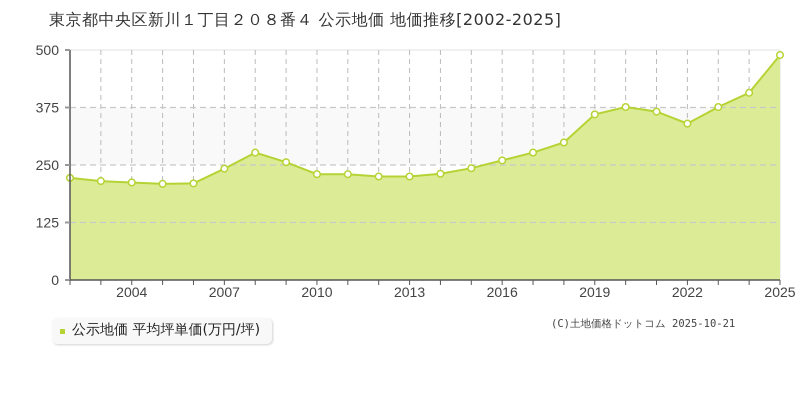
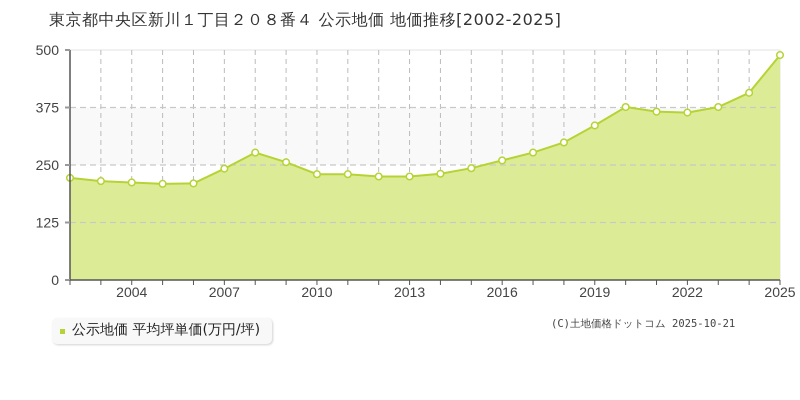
2019: 360 -> 340
2022: 340 -> 360
